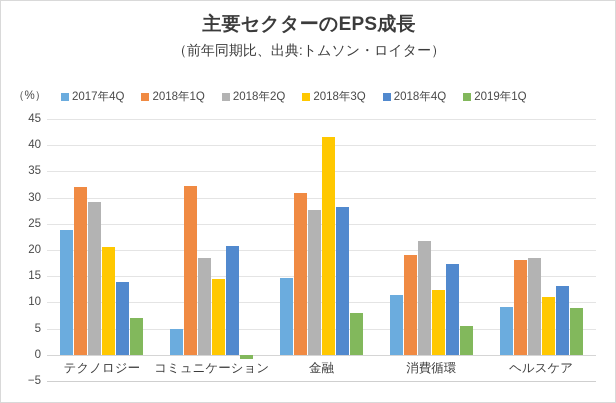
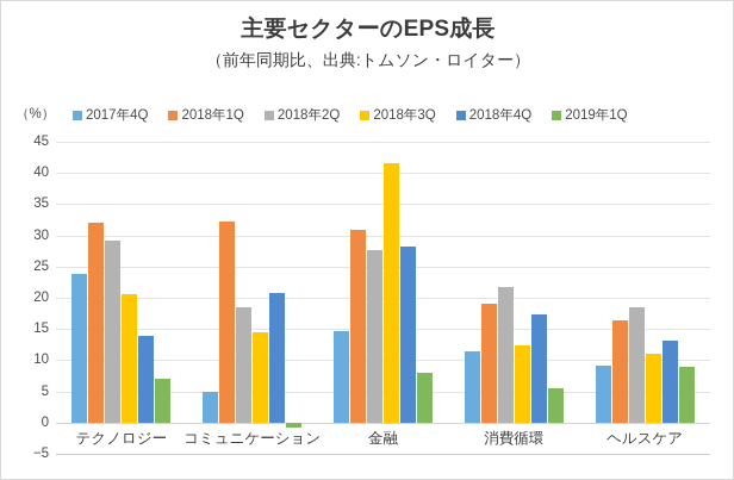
2018年1Q/ヘルスケア: 18 -> 16
